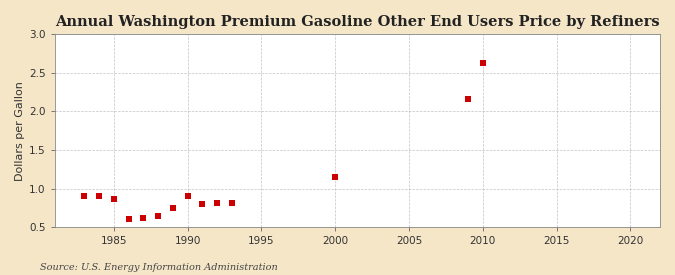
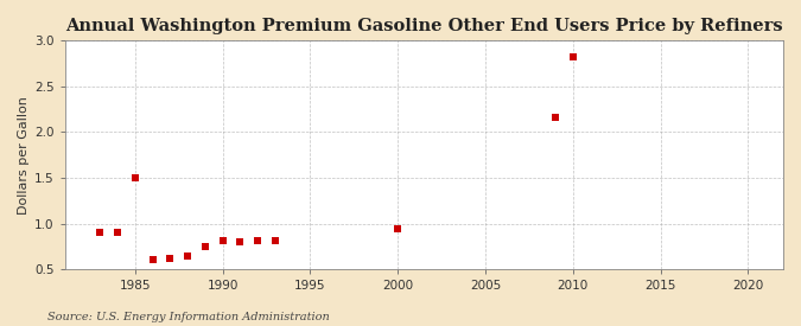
1985: 0.87 -> 1.50
1990: 0.90 -> 0.82
2000: 1.15 -> 0.94
2010: 2.63 -> 2.82
